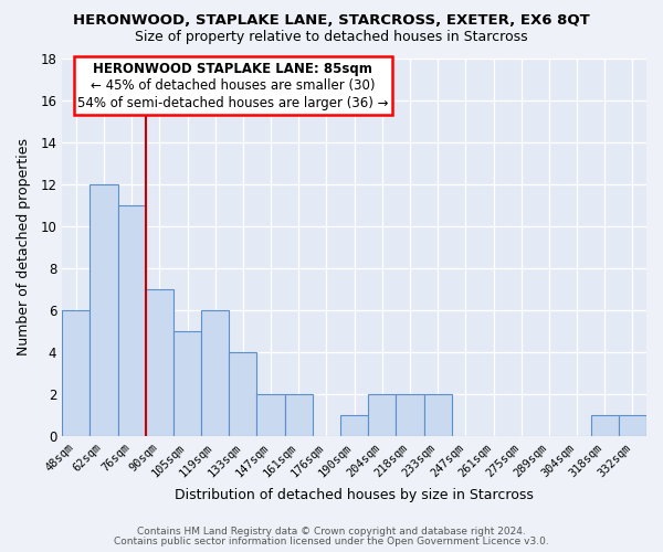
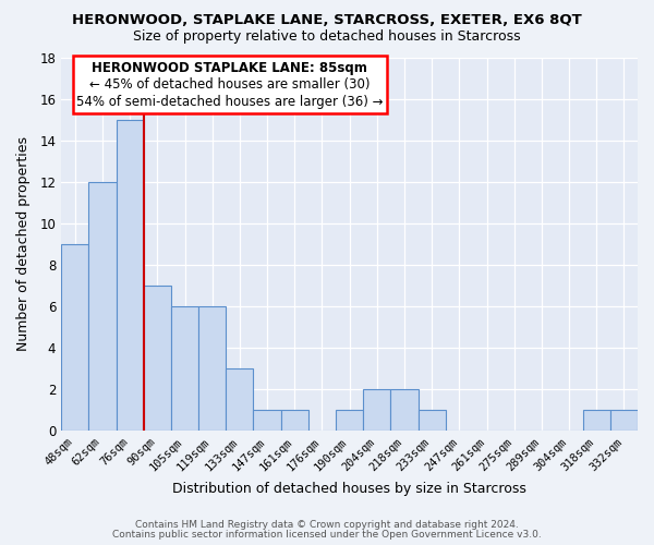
48sqm: 6 -> 9
76sqm: 11 -> 15
105sqm: 5 -> 6
133sqm: 4 -> 3
147sqm: 2 -> 1
161sqm: 2 -> 1
233sqm: 2 -> 1
